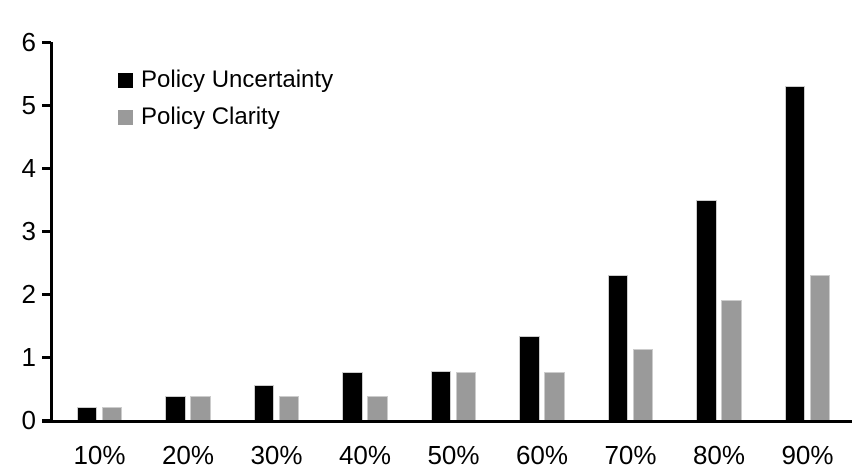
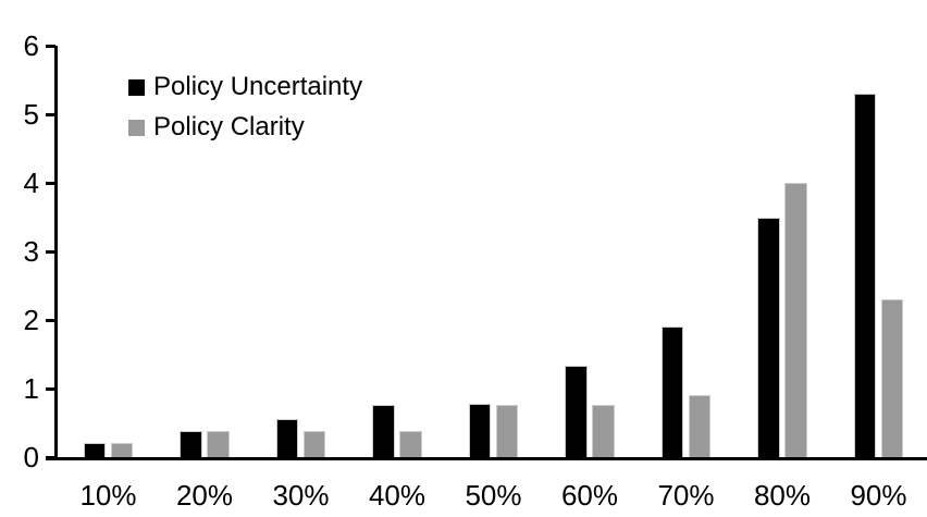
Policy Uncertainty/70%: 2.3 -> 1.9
Policy Clarity/70%: 1.1 -> 0.9
Policy Clarity/80%: 1.9 -> 4.0
